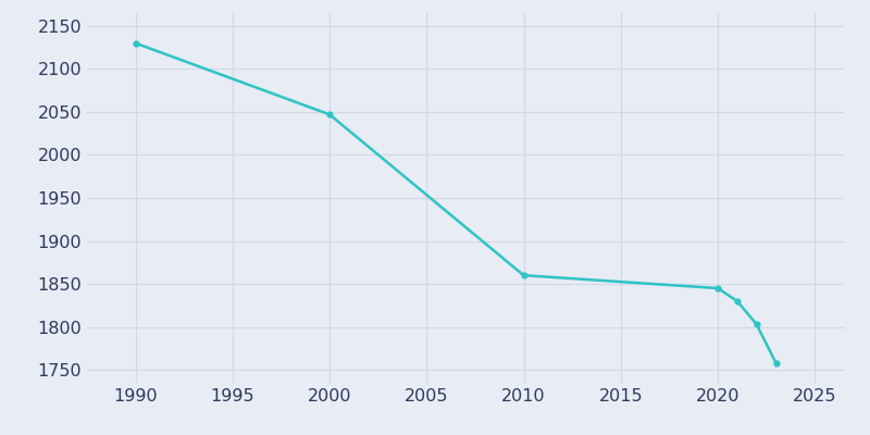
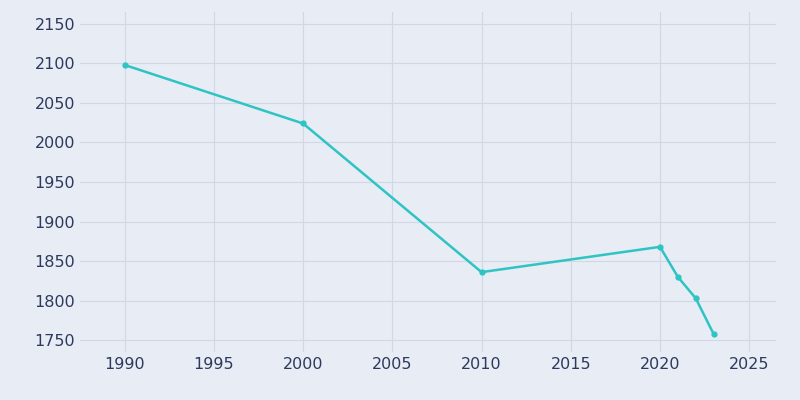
1990: 2130 -> 2098
2000: 2047 -> 2024
2010: 1860 -> 1836
2020: 1845 -> 1868
